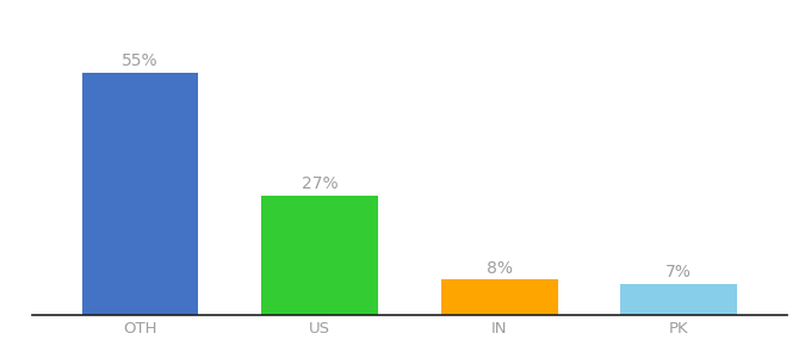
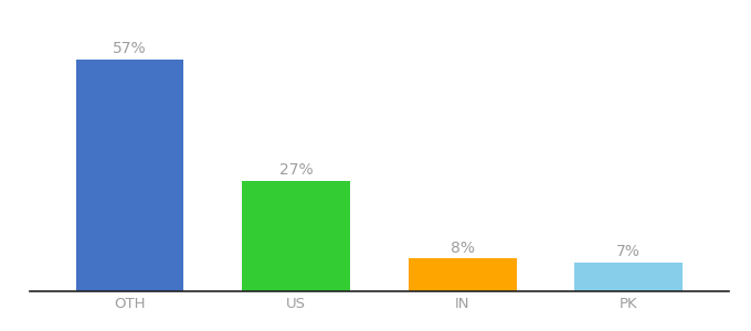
OTH: 55% -> 57%
